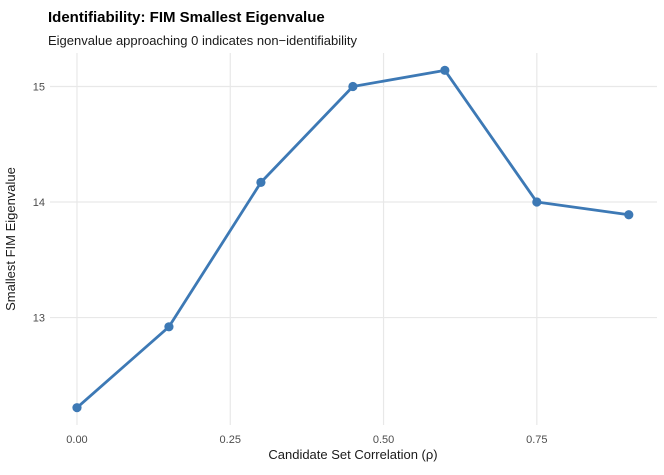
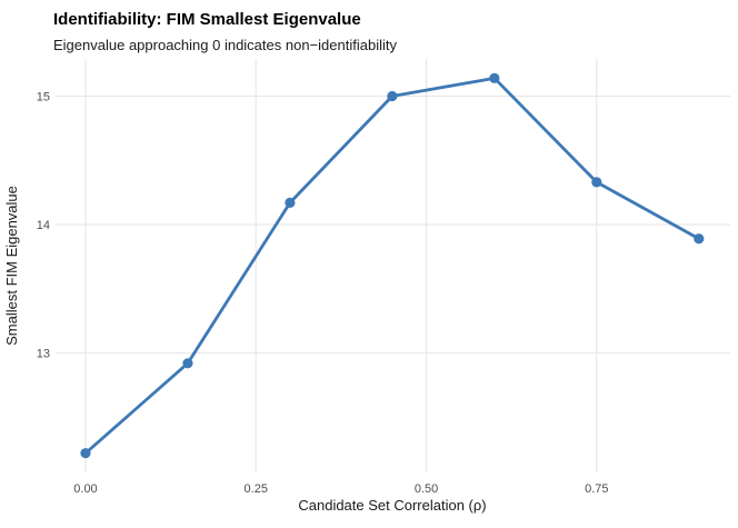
0.75: 14,00 -> 14,33
